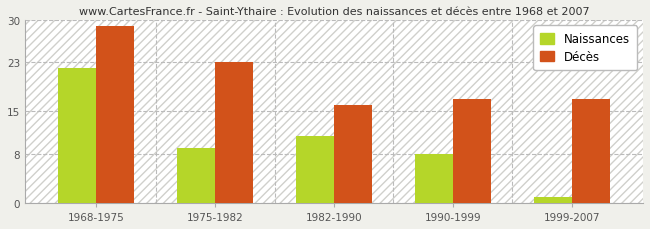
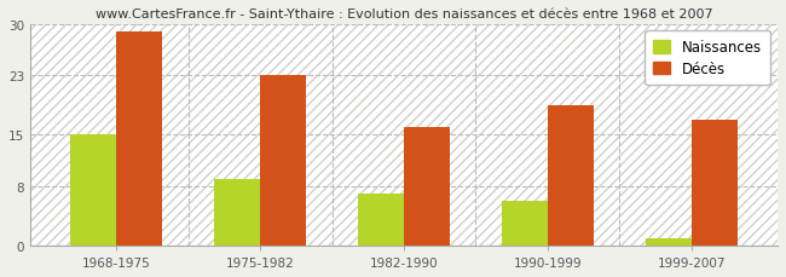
Naissances/1968-1975: 22 -> 15
Naissances/1982-1990: 11 -> 7
Naissances/1990-1999: 8 -> 6
Décès/1990-1999: 17 -> 19
